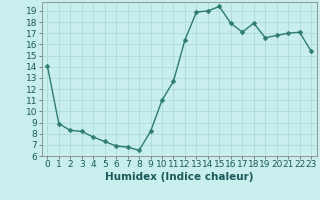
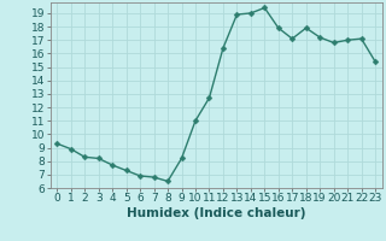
0: 14.1 -> 9.3
19: 16.6 -> 17.2
